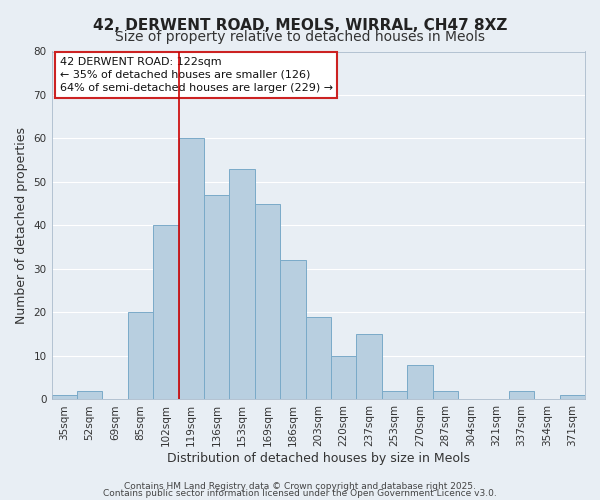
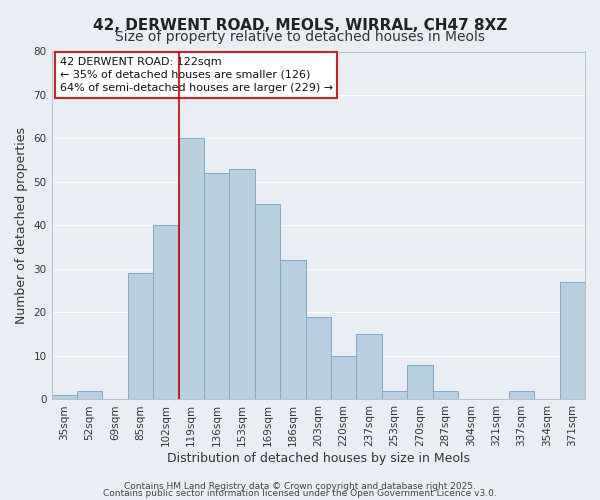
85sqm: 20 -> 29
136sqm: 47 -> 52
371sqm: 1 -> 27
